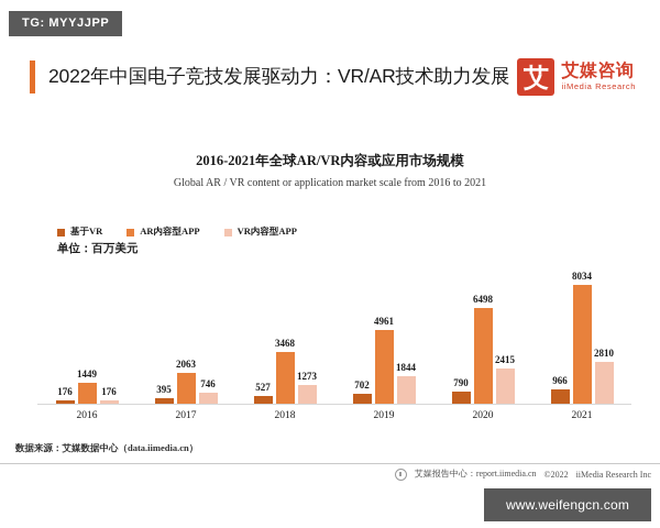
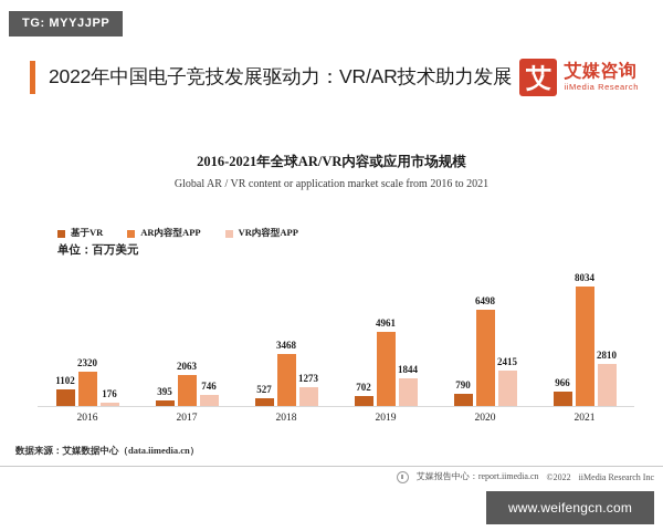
基于VR/2016: 176 -> 1102
AR内容型APP/2016: 1449 -> 2320
